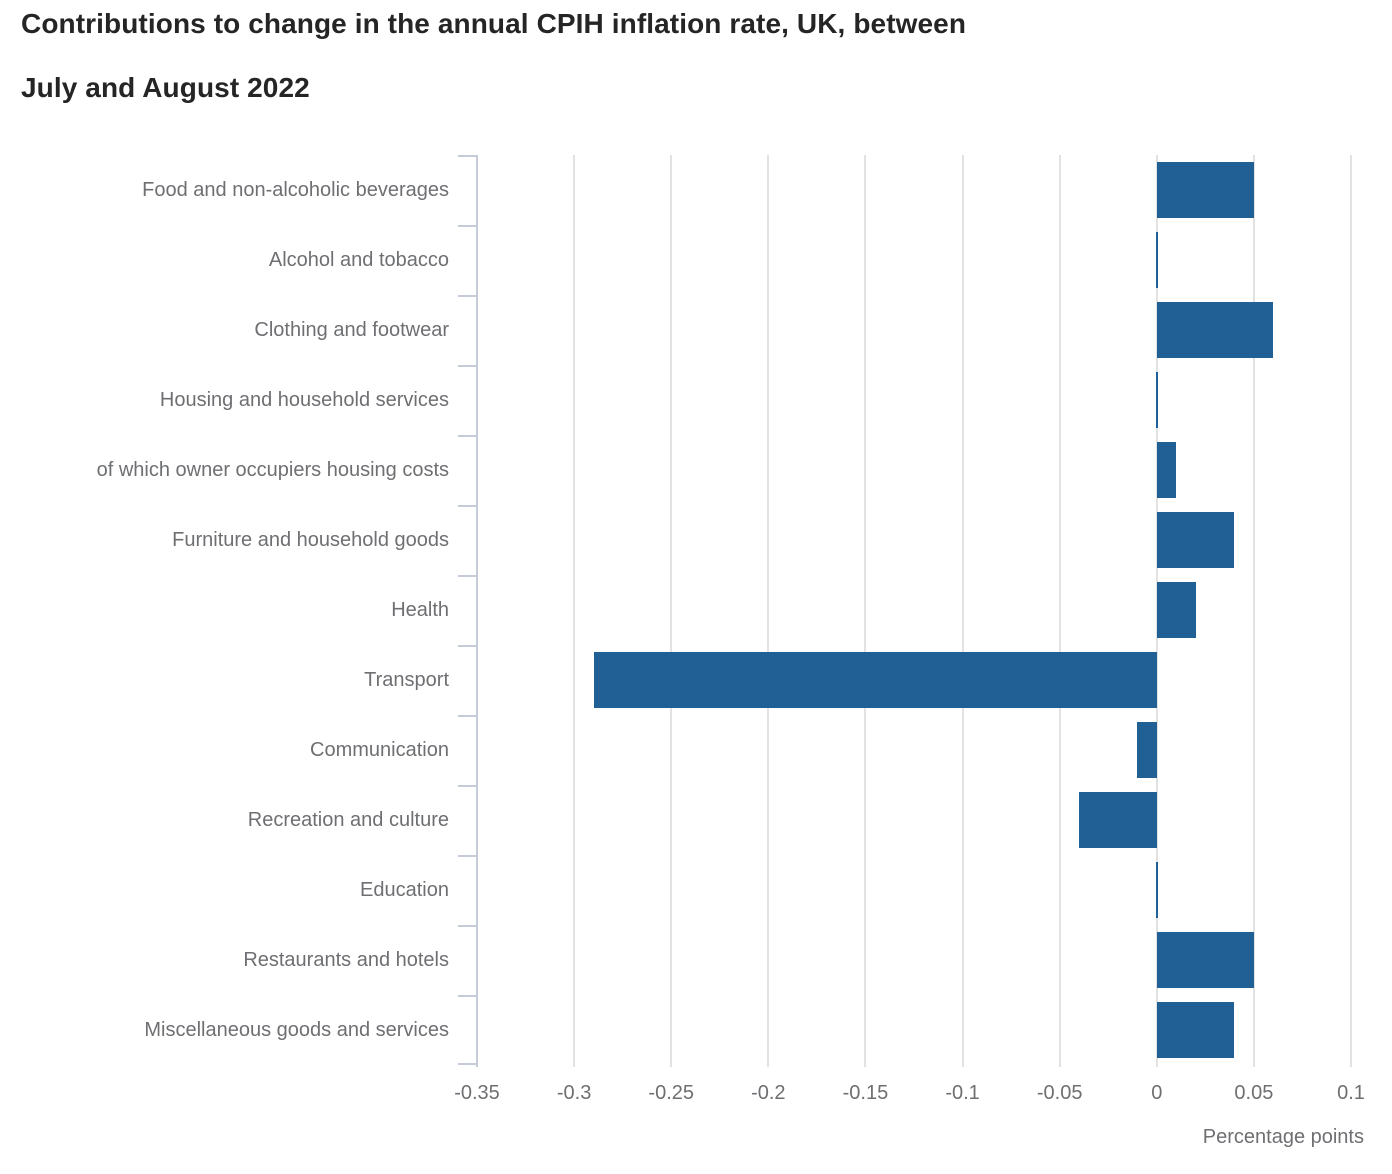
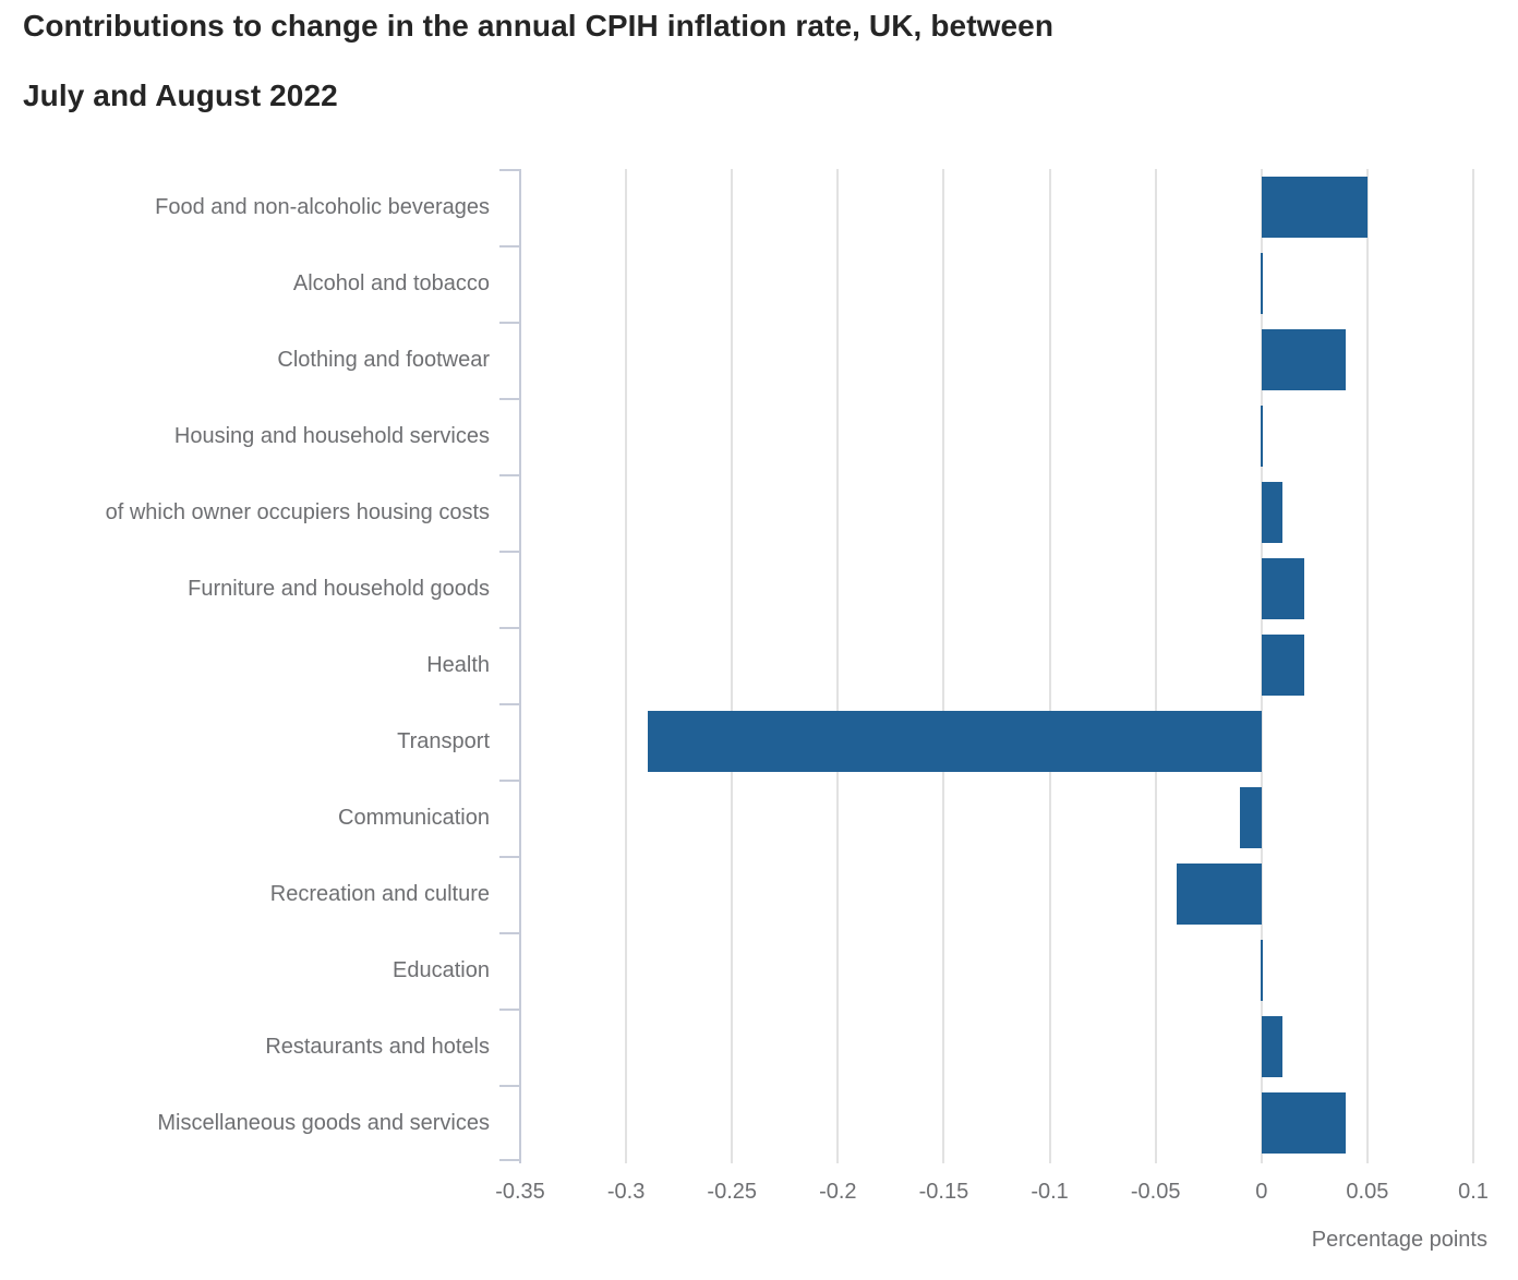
Clothing and footwear: 0.06 -> 0.04
Furniture and household goods: 0.04 -> 0.02
Restaurants and hotels: 0.05 -> 0.01
